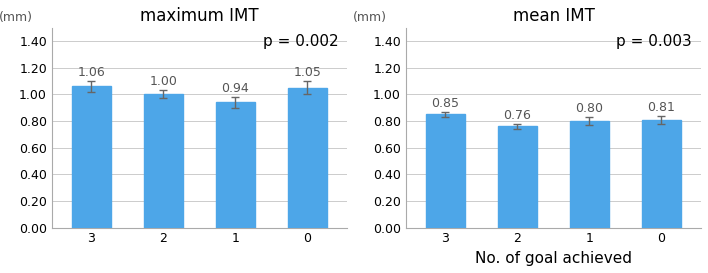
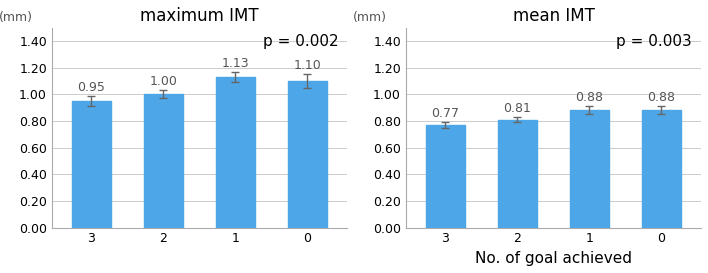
maximum IMT/3: 1.06 -> 0.95
maximum IMT/1: 0.94 -> 1.13
maximum IMT/0: 1.05 -> 1.10
mean IMT/3: 0.85 -> 0.77
mean IMT/2: 0.76 -> 0.81
mean IMT/1: 0.80 -> 0.88
mean IMT/0: 0.81 -> 0.88
